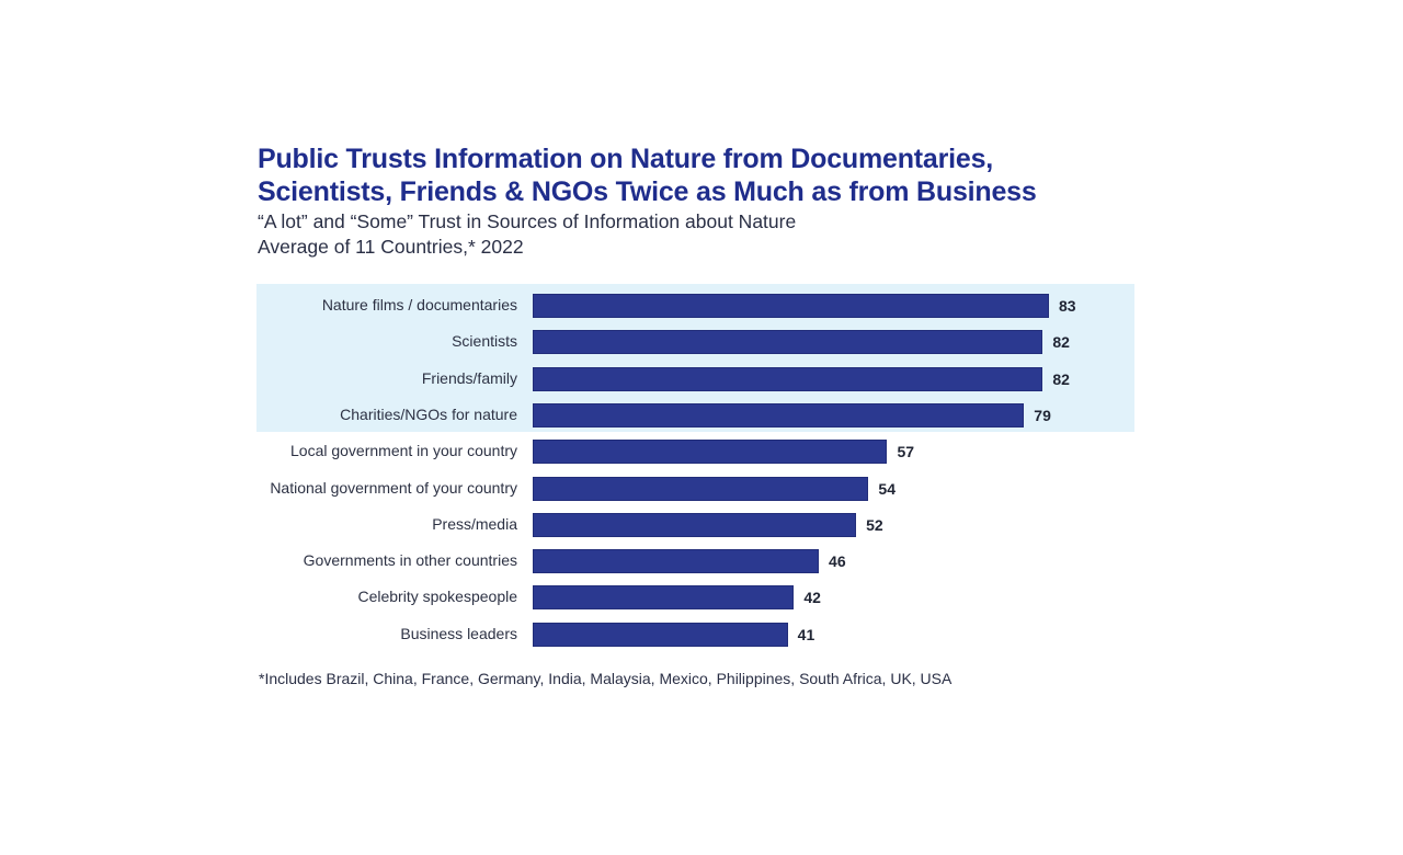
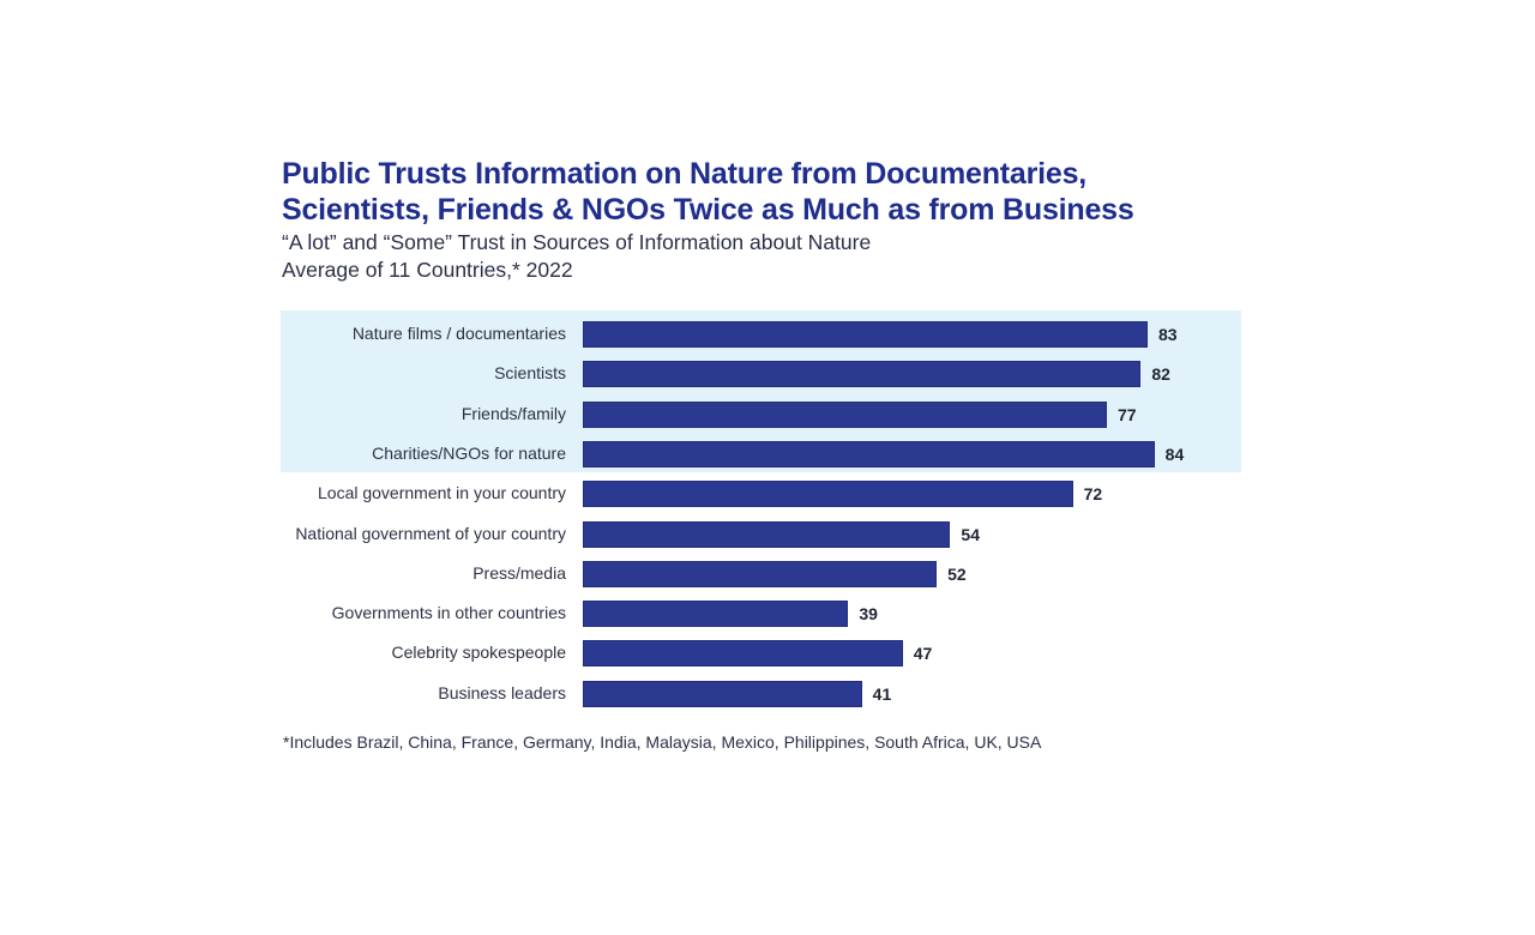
Friends/family: 82 -> 77
Charities/NGOs for nature: 79 -> 84
Local government in your country: 57 -> 72
Governments in other countries: 46 -> 39
Celebrity spokespeople: 42 -> 47
